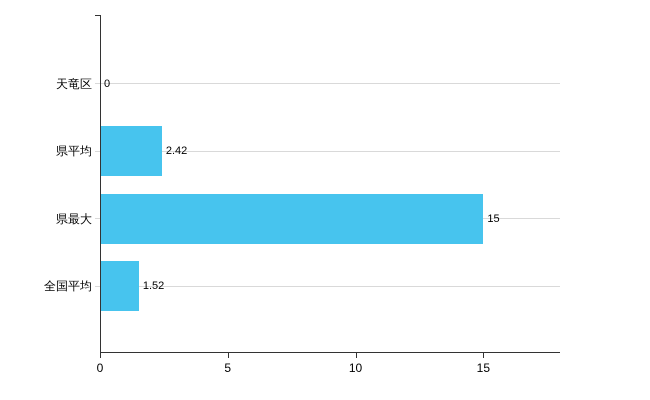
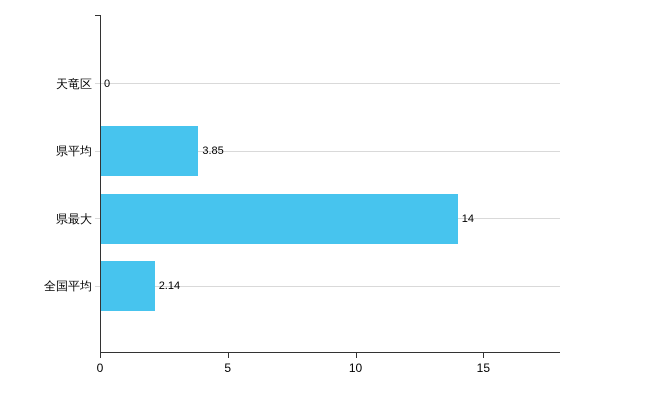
県平均: 2.42 -> 3.85
県最大: 15 -> 14
全国平均: 1.52 -> 2.14
